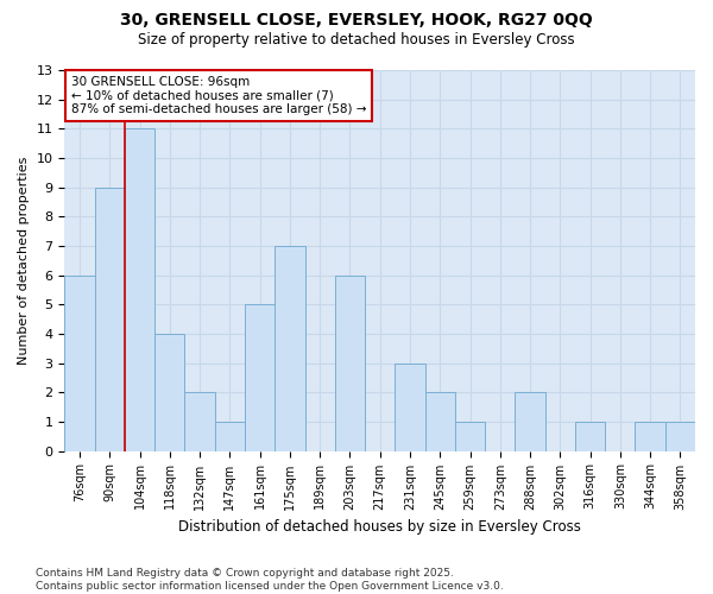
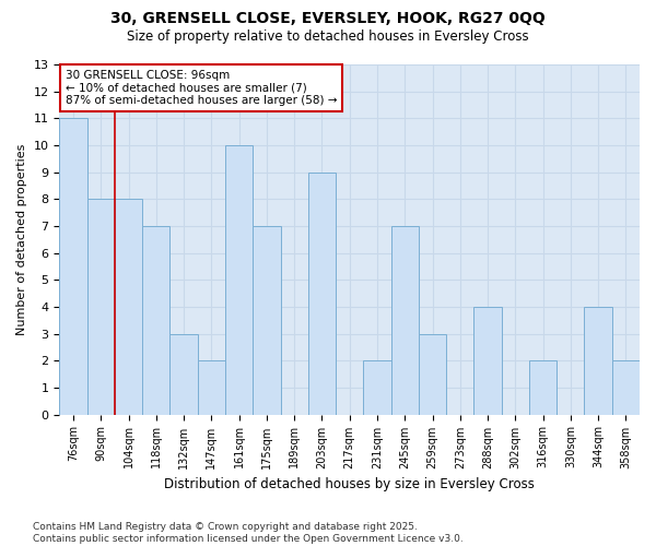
76sqm: 6 -> 11
90sqm: 9 -> 8
104sqm: 11 -> 8
118sqm: 4 -> 7
132sqm: 2 -> 3
147sqm: 1 -> 2
161sqm: 5 -> 10
203sqm: 6 -> 9
231sqm: 3 -> 2
245sqm: 2 -> 7
259sqm: 1 -> 3
288sqm: 2 -> 4
316sqm: 1 -> 2
344sqm: 1 -> 4
358sqm: 1 -> 2
